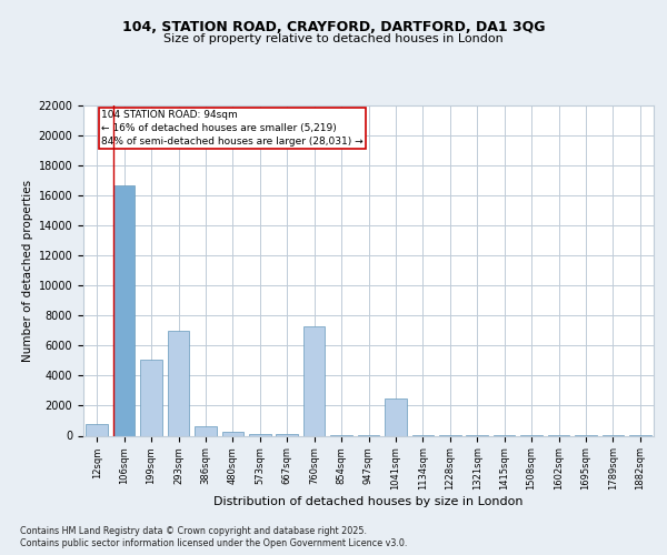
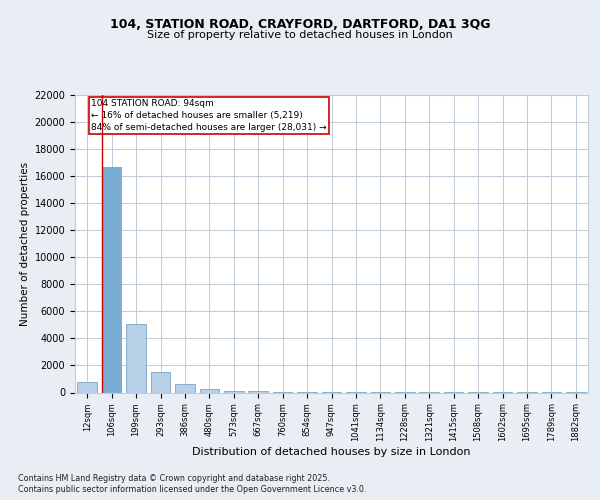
293sqm: 7000 -> 1500
760sqm: 7300 -> 0
1041sqm: 2500 -> 0
